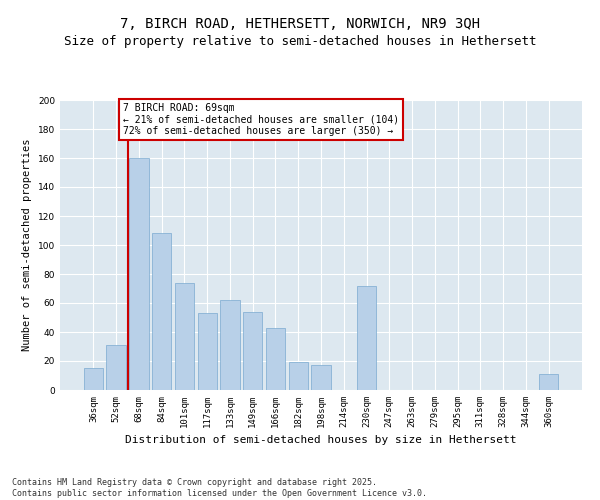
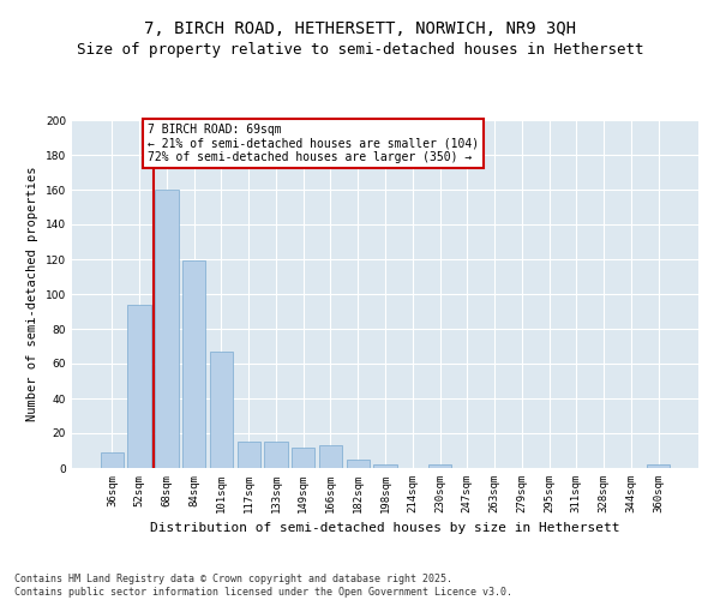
36sqm: 15 -> 9
52sqm: 31 -> 94
84sqm: 108 -> 119
101sqm: 74 -> 67
117sqm: 53 -> 15
133sqm: 62 -> 15
149sqm: 54 -> 12
166sqm: 43 -> 13
182sqm: 19 -> 5
198sqm: 17 -> 2
230sqm: 72 -> 2
360sqm: 11 -> 2
